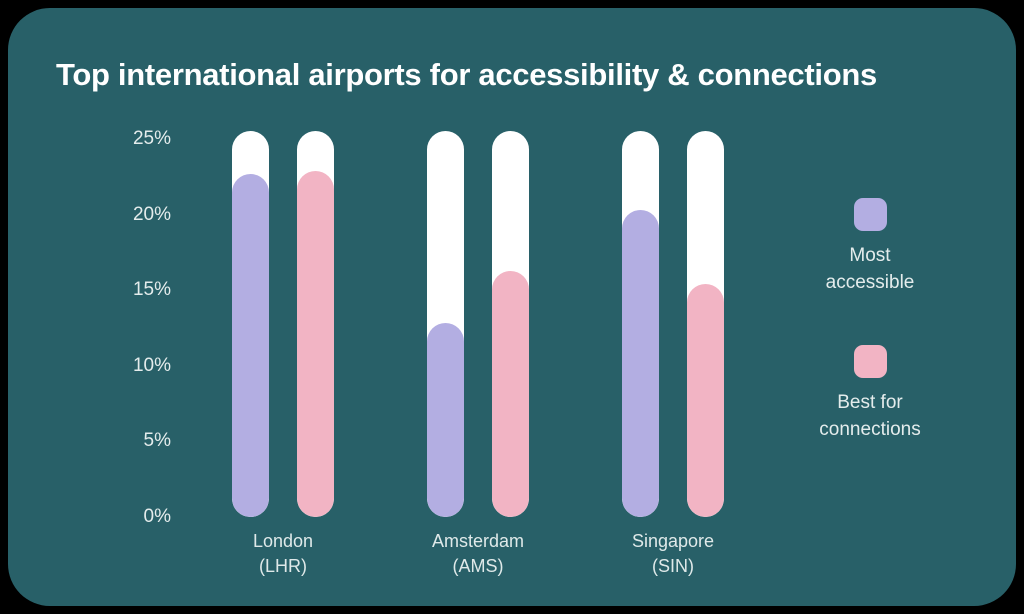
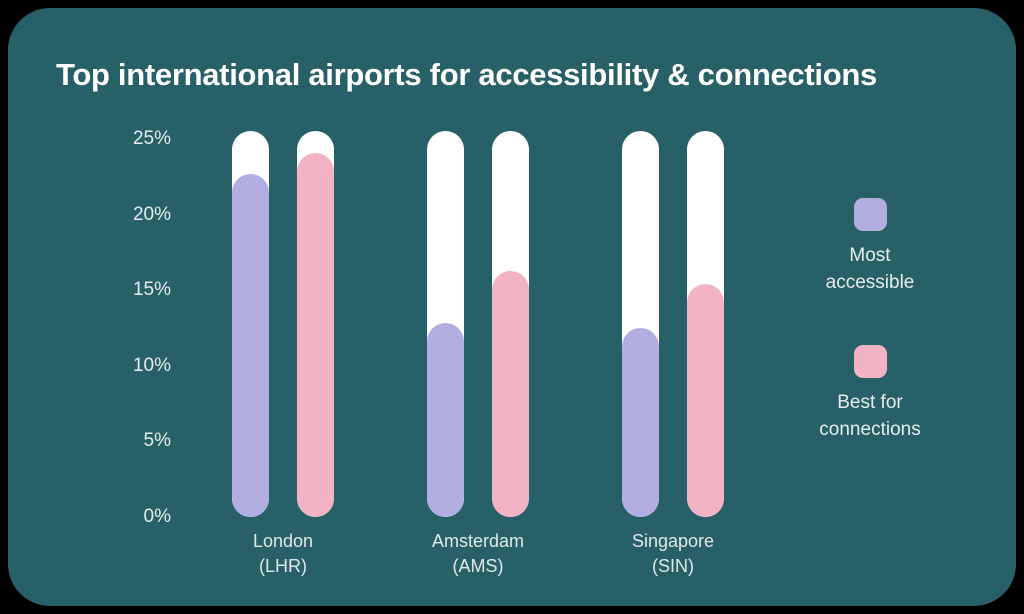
Best for connections/London (LHR): 22.9% -> 24.1%
Most accessible/Singapore (SIN): 20.3% -> 12.5%
